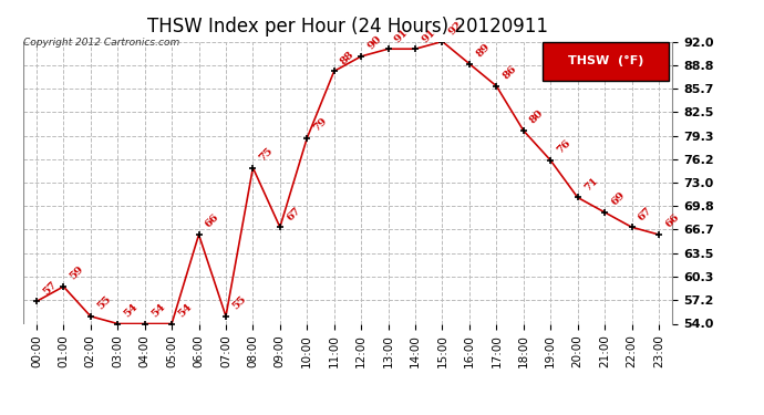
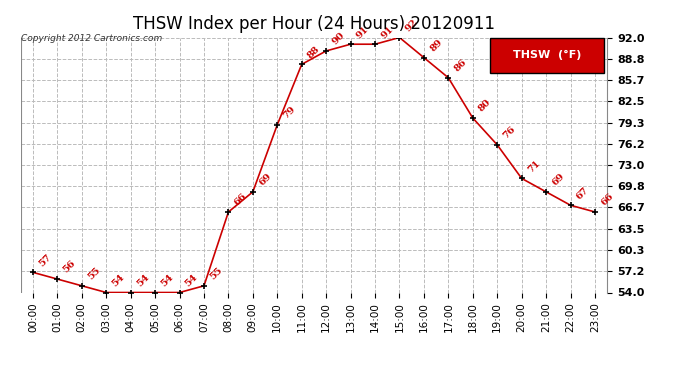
01:00: 59 -> 56
06:00: 66 -> 54
08:00: 75 -> 66
09:00: 67 -> 69
